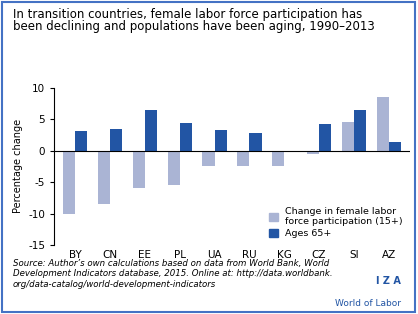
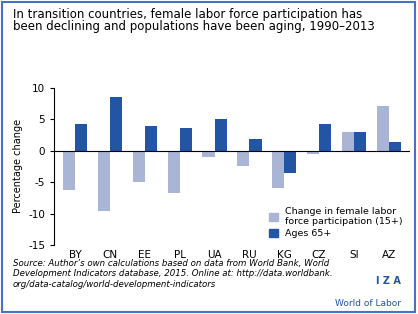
Change in female labor force participation (15+)/BY: -10.0 -> -6.2
Ages 65+/BY: 3.2 -> 4.2
Change in female labor force participation (15+)/CN: -8.5 -> -9.6
Ages 65+/CN: 3.5 -> 8.6
Change in female labor force participation (15+)/EE: -6.0 -> -5.0
Ages 65+/EE: 6.5 -> 4.0
Change in female labor force participation (15+)/PL: -5.5 -> -6.8
Ages 65+/PL: 4.4 -> 3.6
Change in female labor force participation (15+)/UA: -2.5 -> -1.0
Ages 65+/UA: 3.3 -> 5.0
Ages 65+/RU: 2.8 -> 1.8
Change in female labor force participation (15+)/KG: -2.5 -> -6.0
Ages 65+/KG: -0.2 -> -3.6
Change in female labor force participation (15+)/SI: 4.5 -> 3.0
Ages 65+/SI: 6.5 -> 3.0
Change in female labor force participation (15+)/AZ: 8.5 -> 7.2
